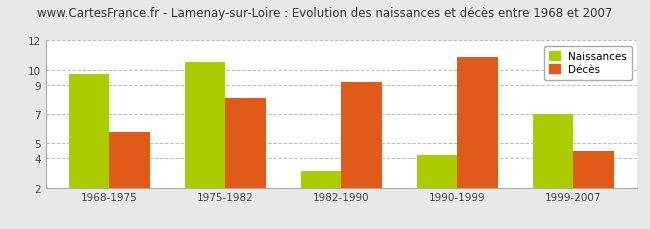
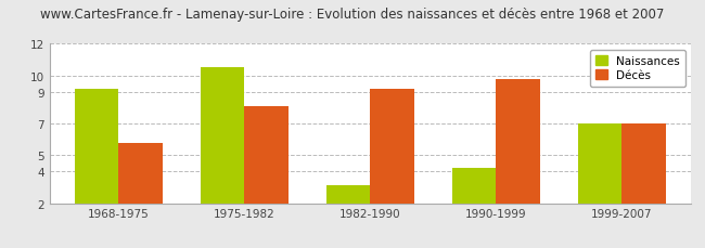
Naissances/1968-1975: 9.7 -> 9.2
Décès/1990-1999: 10.9 -> 9.8
Décès/1999-2007: 4.5 -> 7.0
